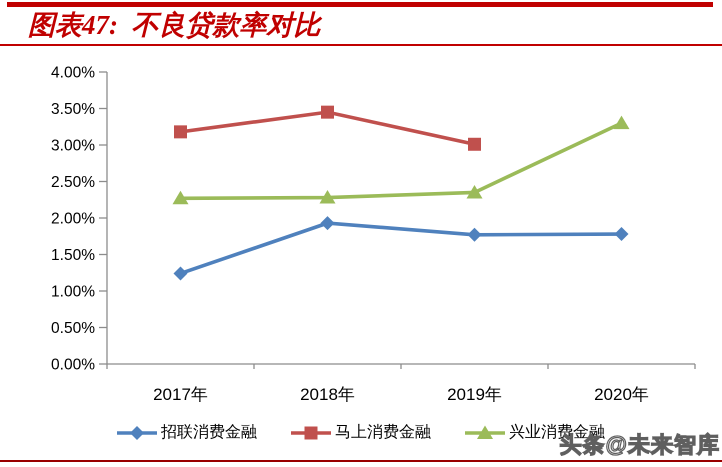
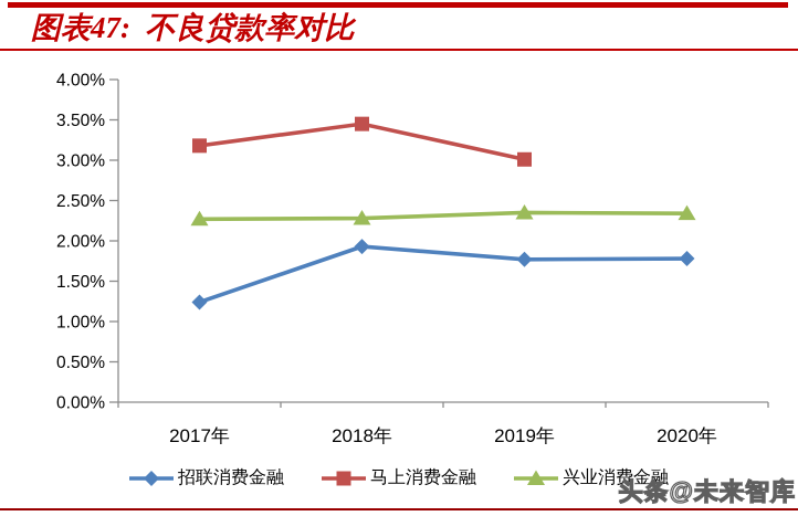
兴业消费金融/2020年: 3.3% -> 2.3%
